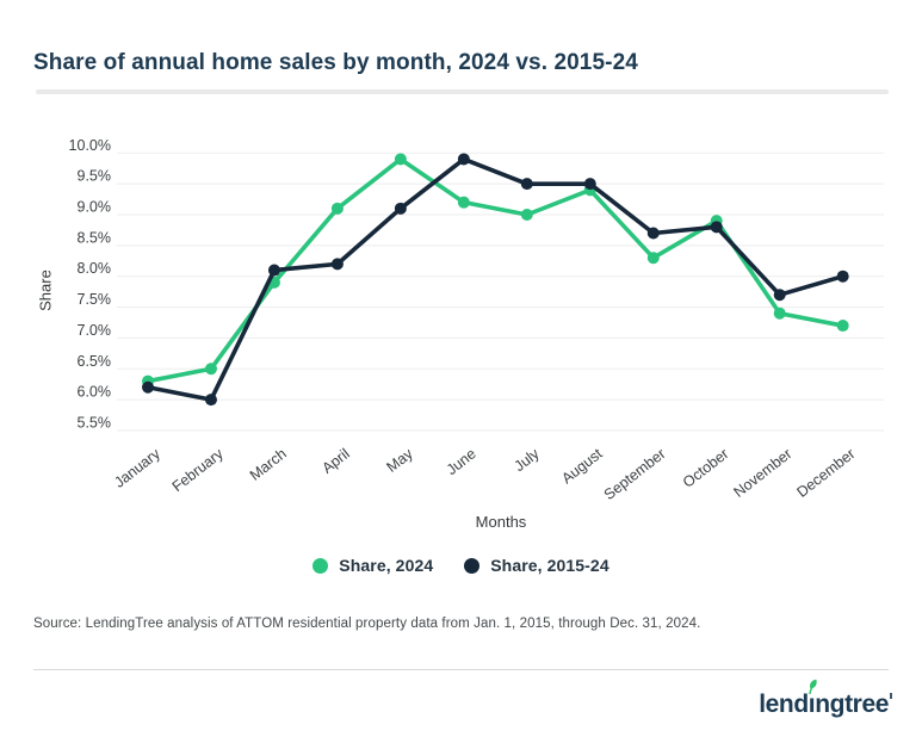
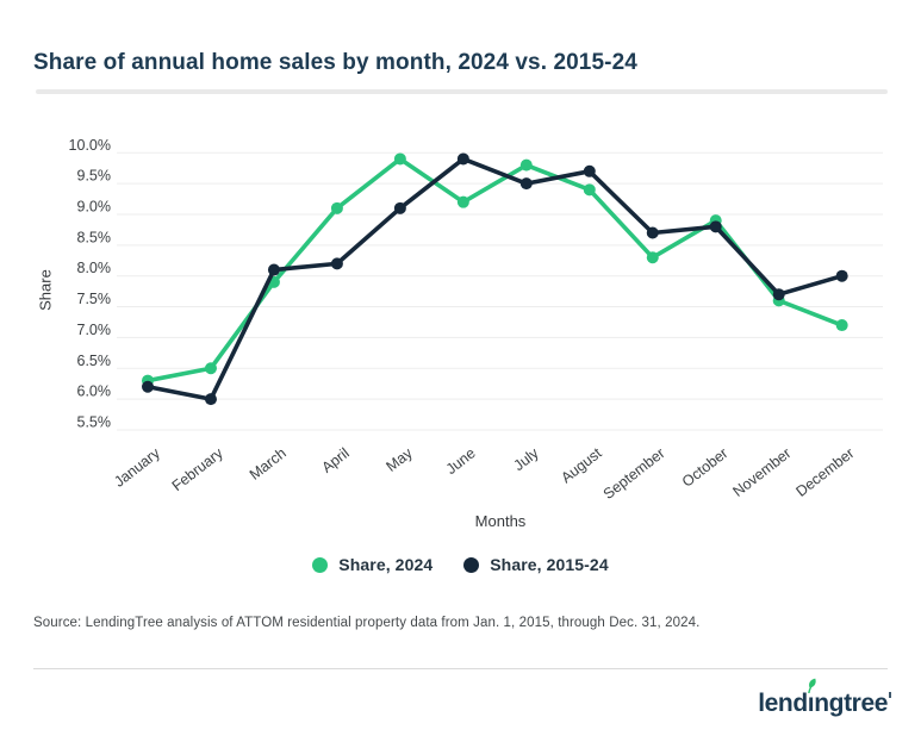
Share, 2024/July: 9.0% -> 9.8%
Share, 2015-24/August: 9.5% -> 9.7%
Share, 2024/November: 7.4% -> 7.6%
